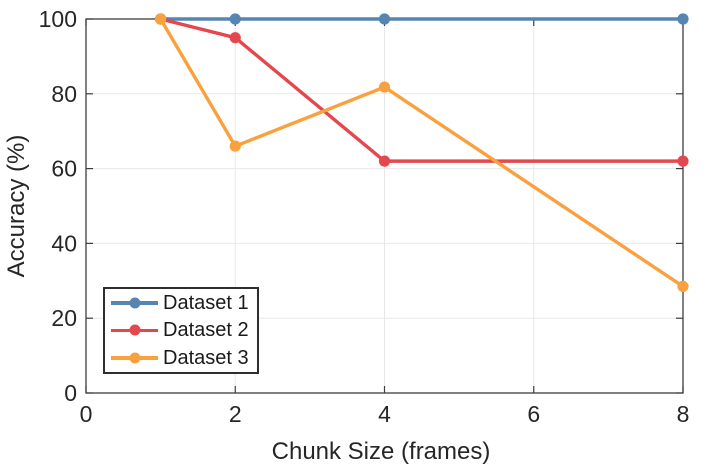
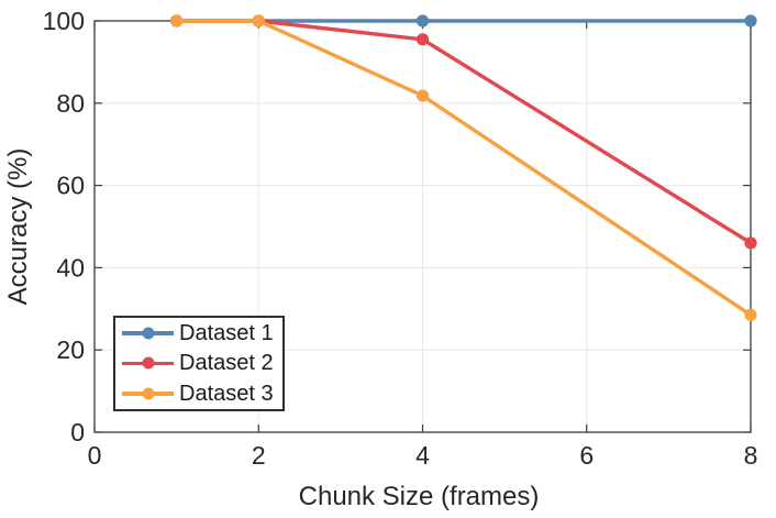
Dataset 2/2: 95 -> 100
Dataset 3/2: 66 -> 100
Dataset 2/4: 62 -> 96
Dataset 2/8: 62 -> 46
